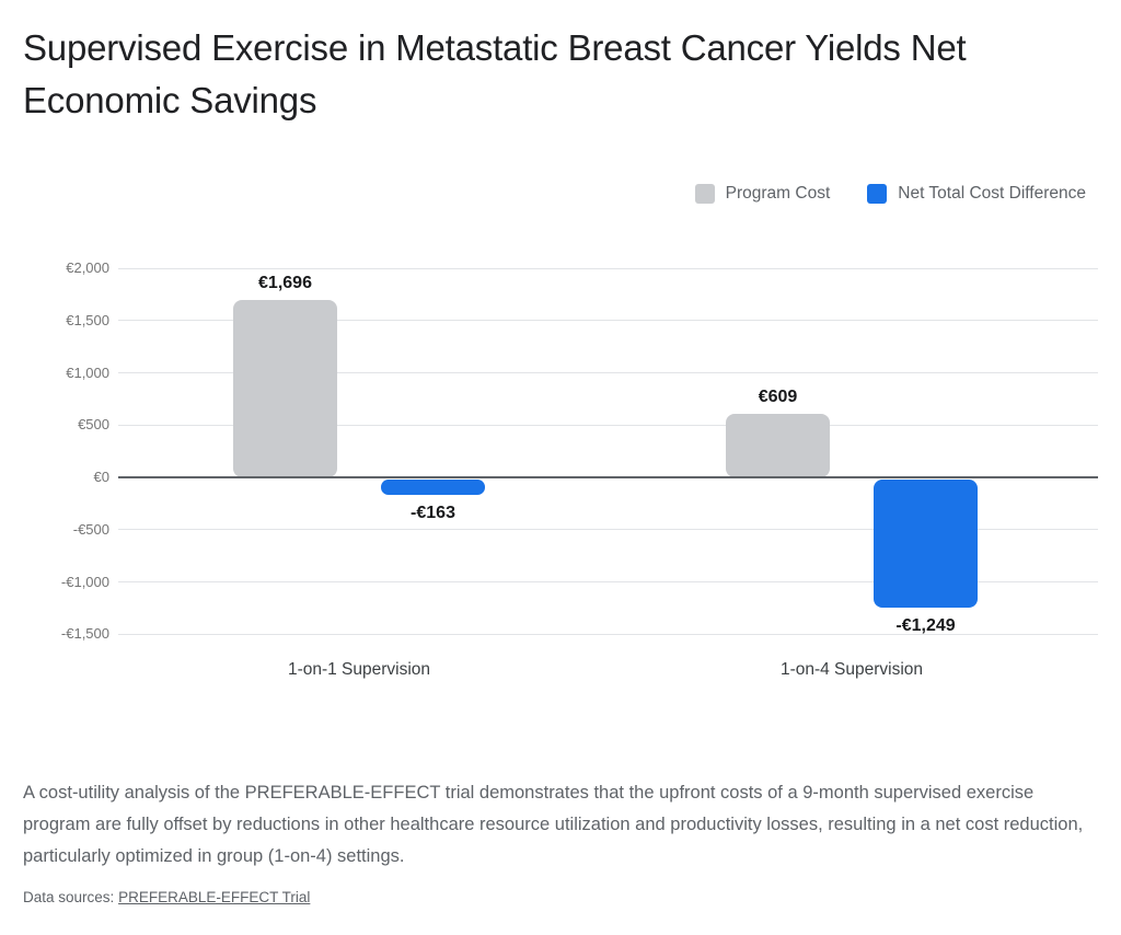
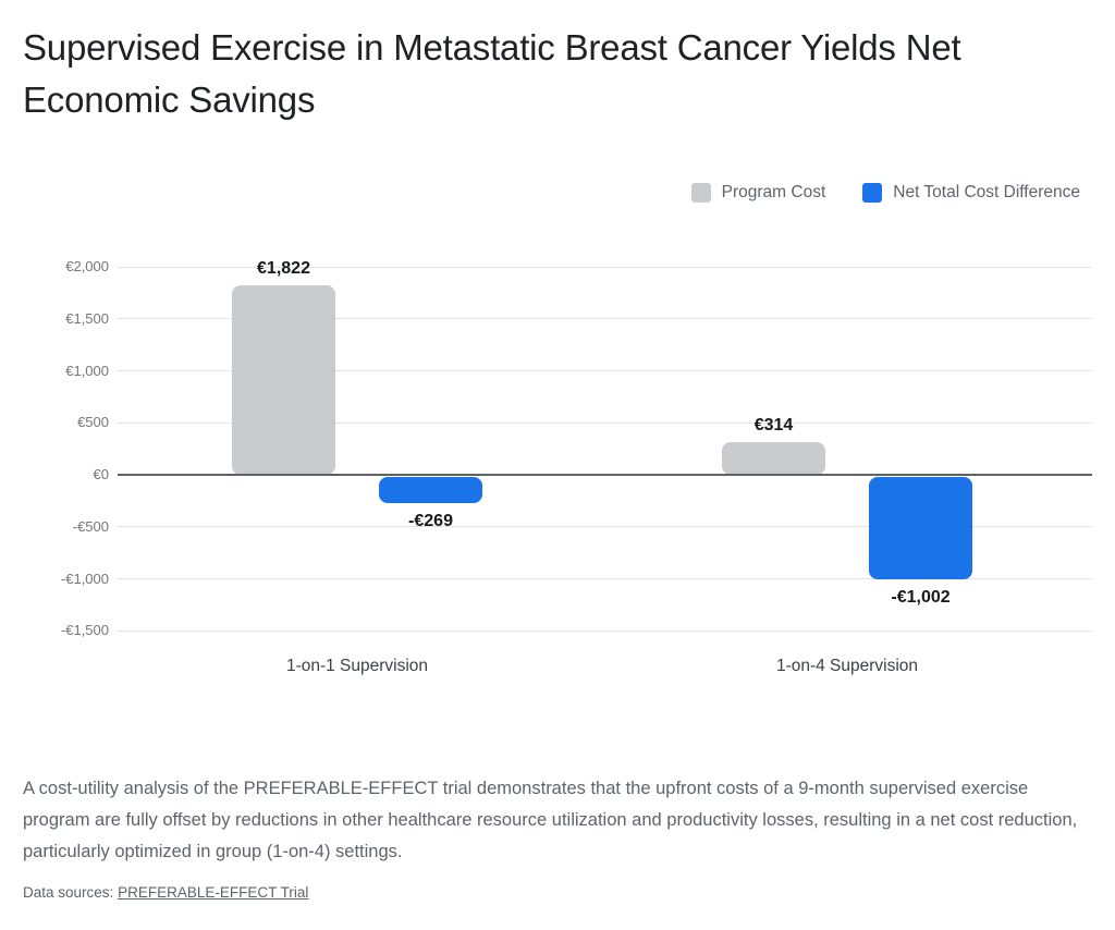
Program Cost/1-on-1 Supervision: €1,696 -> €1,822
Net Total Cost Difference/1-on-1 Supervision: -€163 -> -€269
Program Cost/1-on-4 Supervision: €609 -> €314
Net Total Cost Difference/1-on-4 Supervision: -€1,249 -> -€1,002
